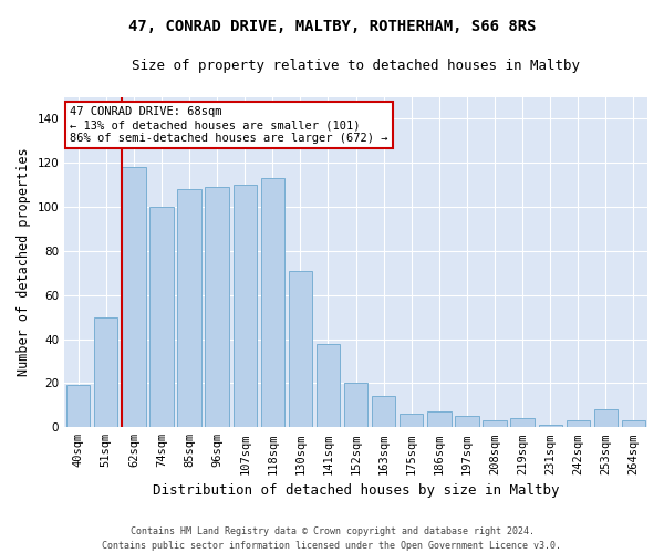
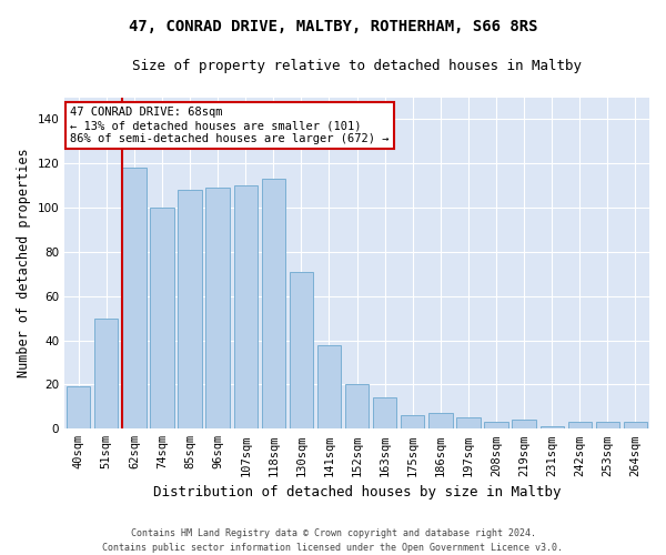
253sqm: 8 -> 3
